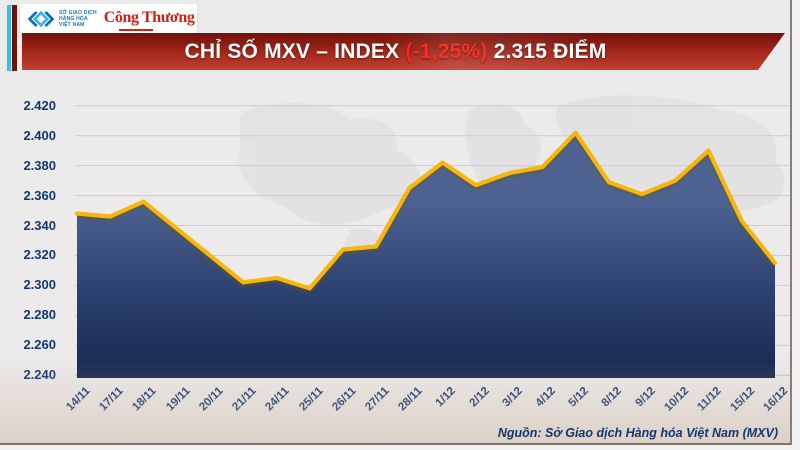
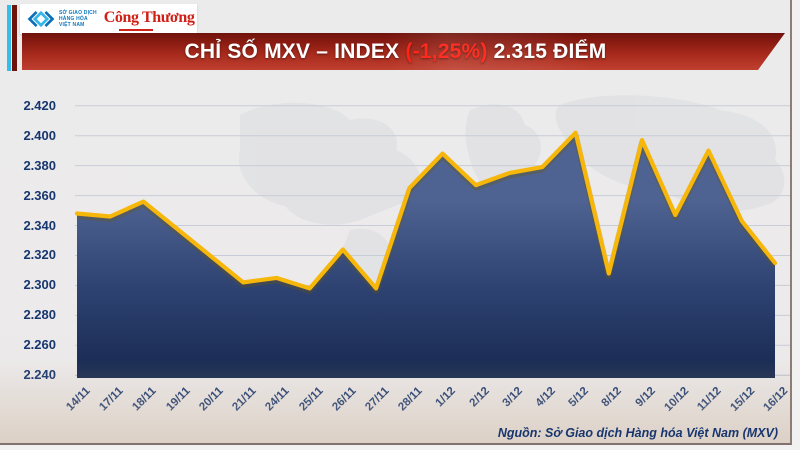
27/11: 2.326 -> 2.298
1/12: 2.382 -> 2.388
8/12: 2.369 -> 2.308
9/12: 2.361 -> 2.397
10/12: 2.370 -> 2.347
